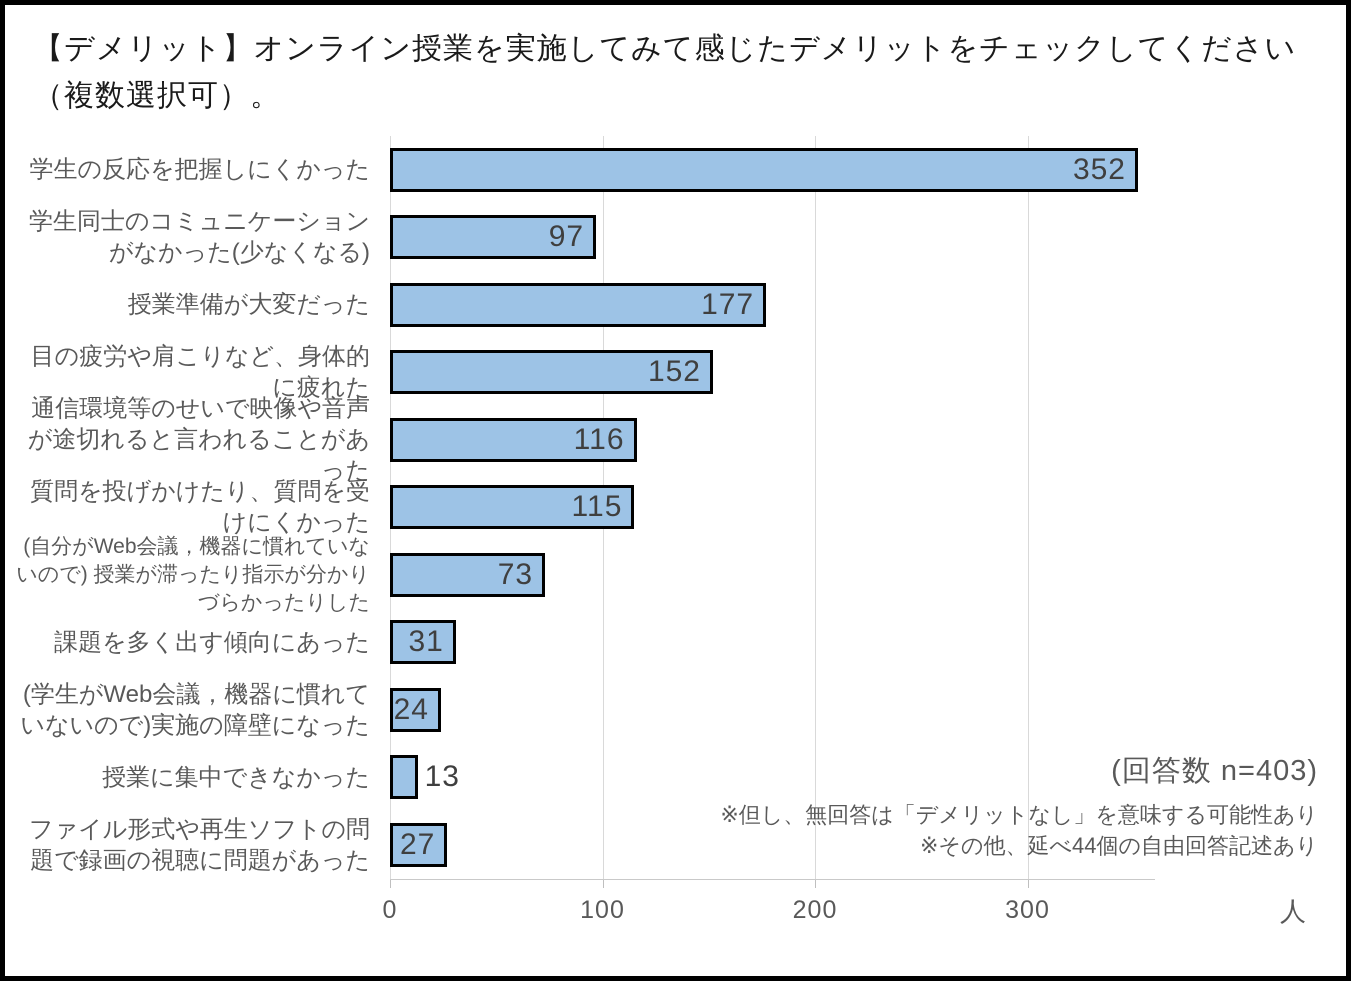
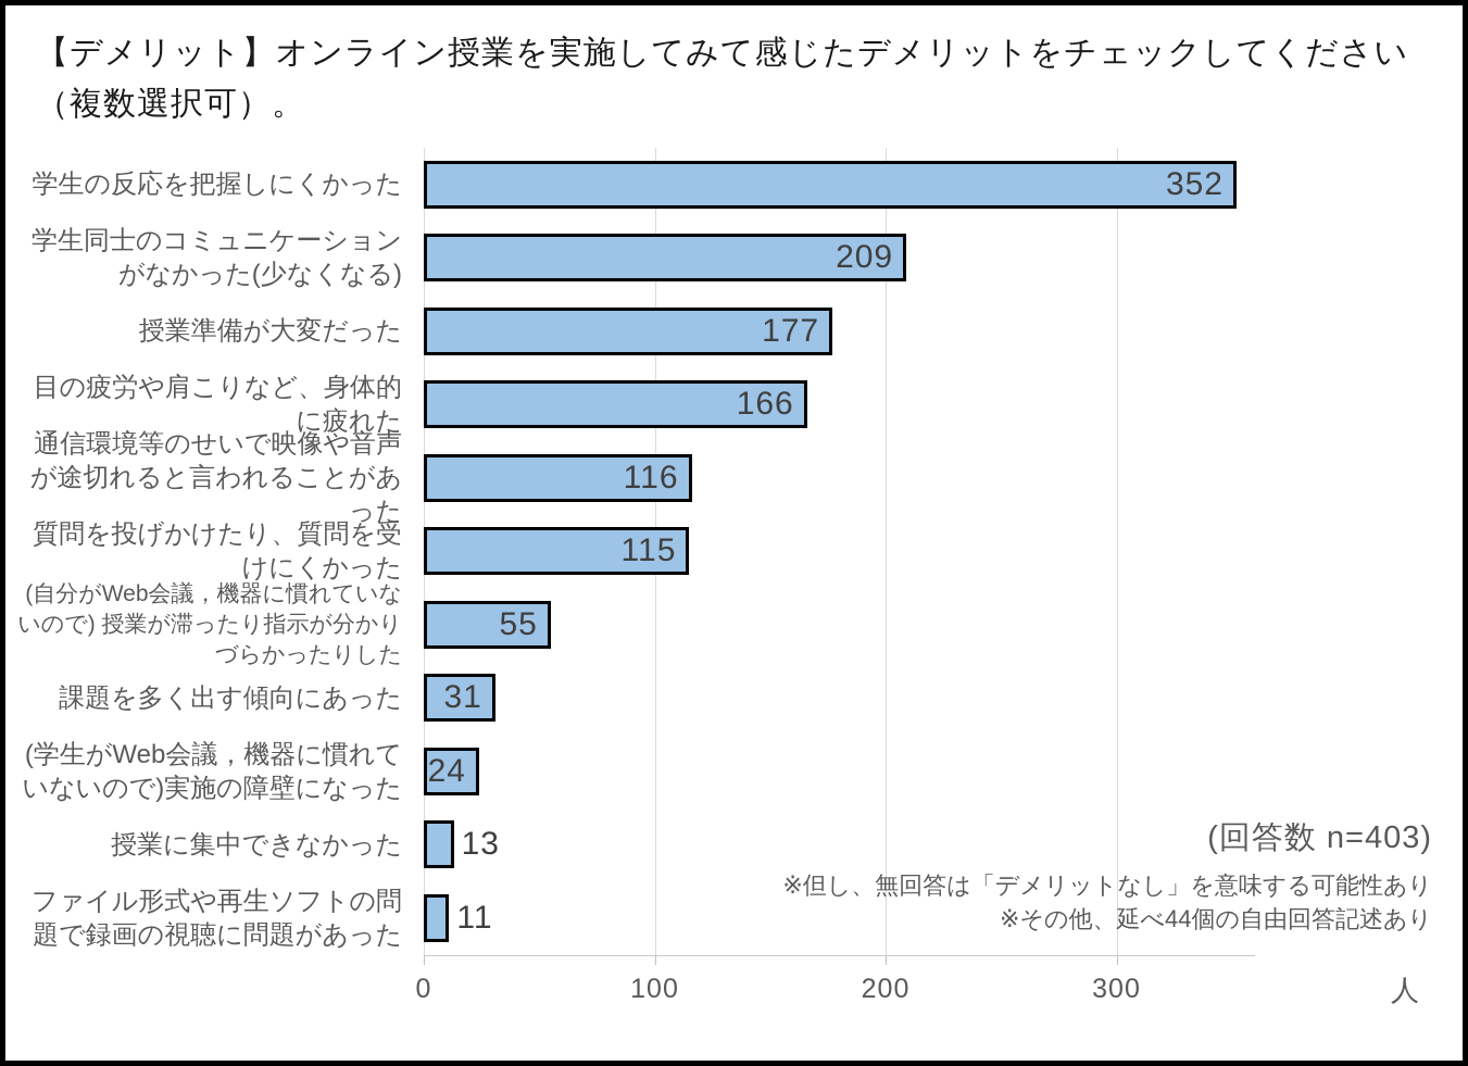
学生同士のコミュニケーションがなかった(少なくなる): 97 -> 209
目の疲労や肩こりなど、身体的に疲れた: 152 -> 166
(自分がWeb会議，機器に慣れていないので) 授業が滞ったり指示が分かりづらかったりした: 73 -> 55
ファイル形式や再生ソフトの問題で録画の視聴に問題があった: 27 -> 11
